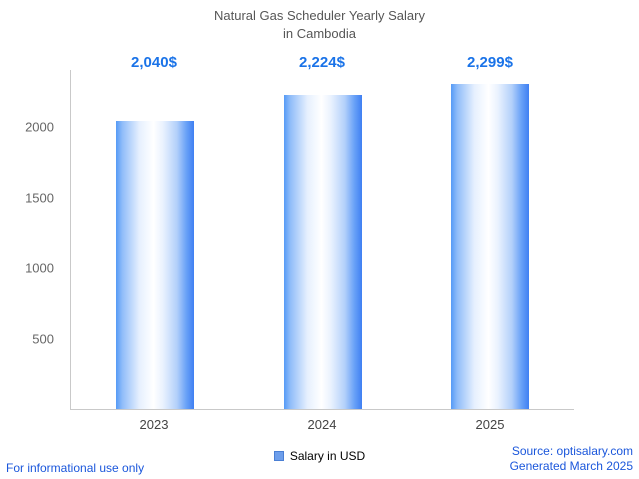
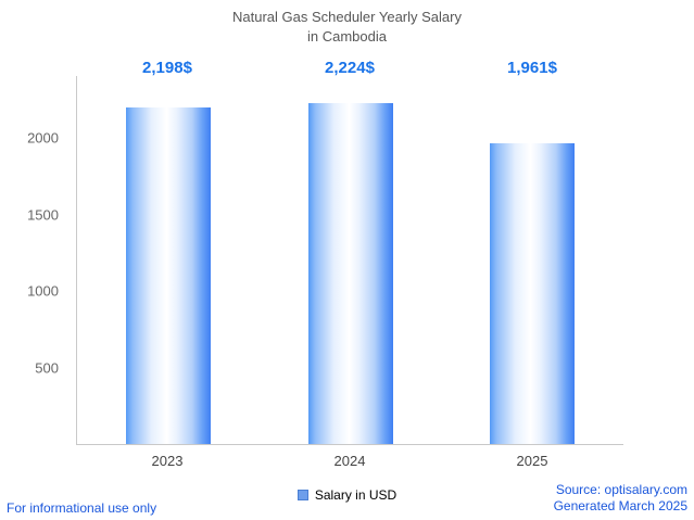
2023: 2,040 -> 2,198
2025: 2,299 -> 1,961
